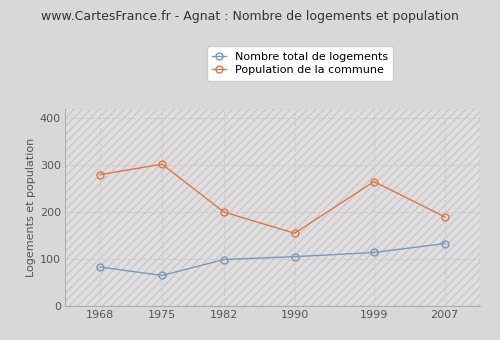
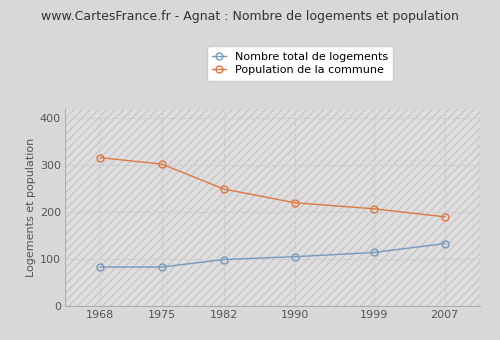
Population de la commune/1968: 280 -> 316
Nombre total de logements/1975: 65 -> 83
Population de la commune/1982: 200 -> 249
Population de la commune/1990: 155 -> 220
Population de la commune/1999: 265 -> 207
